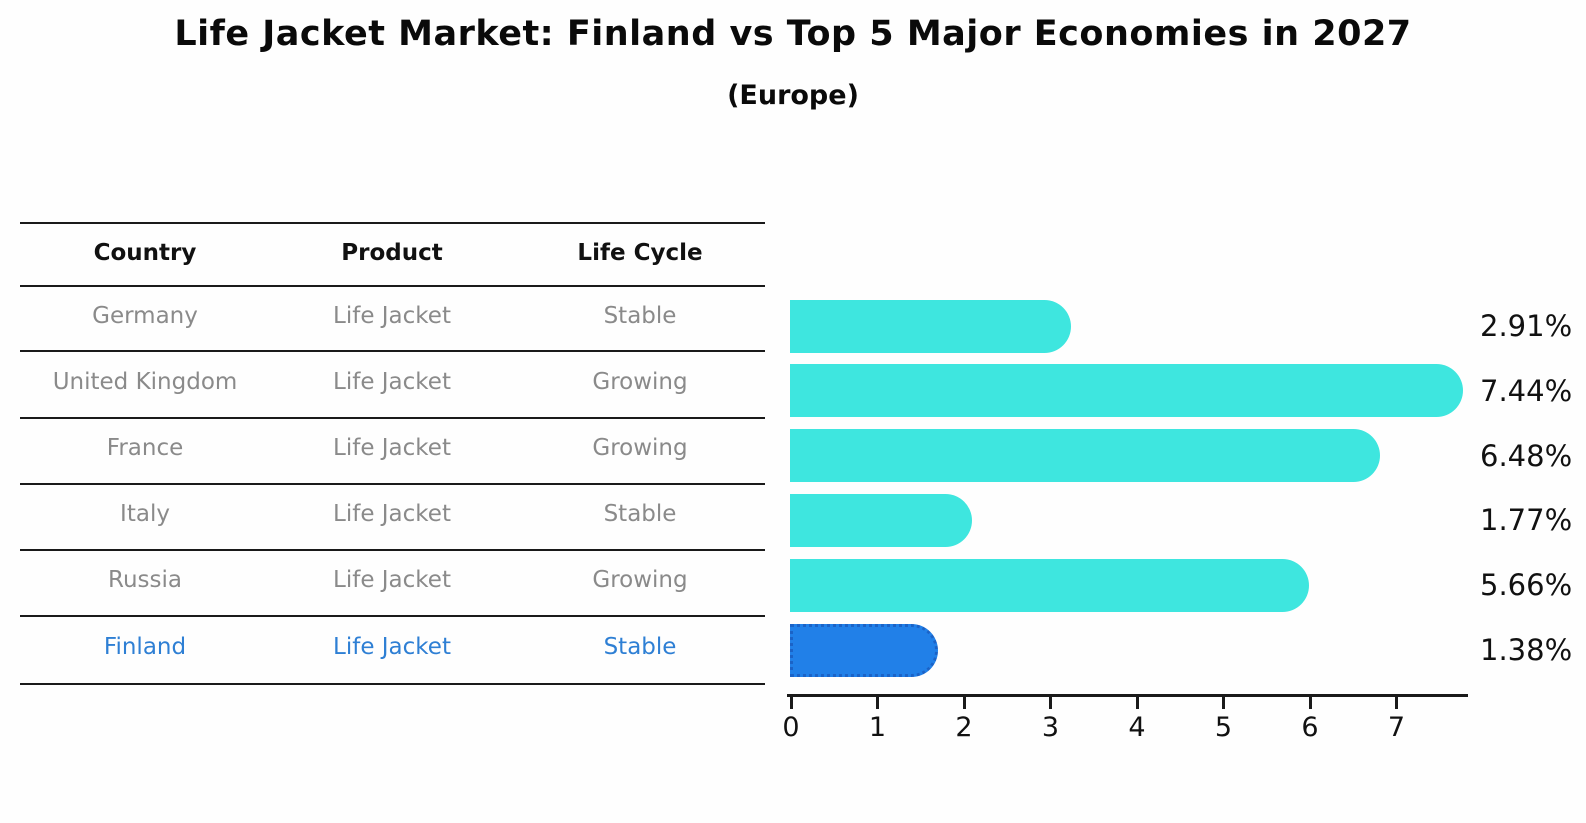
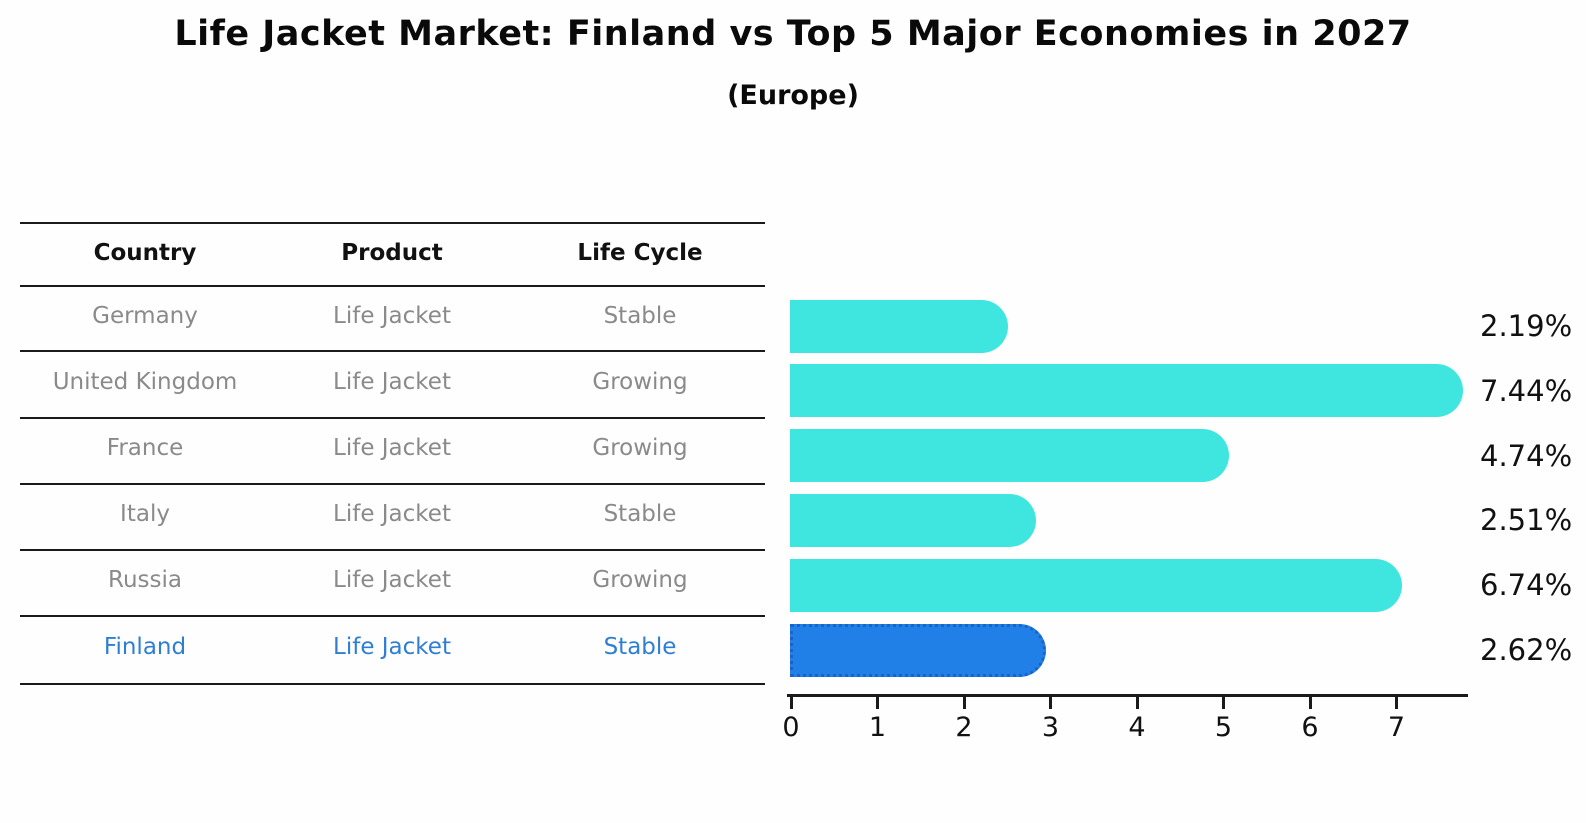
Germany: 2.91% -> 2.19%
France: 6.48% -> 4.74%
Italy: 1.77% -> 2.51%
Russia: 5.66% -> 6.74%
Finland: 1.38% -> 2.62%
